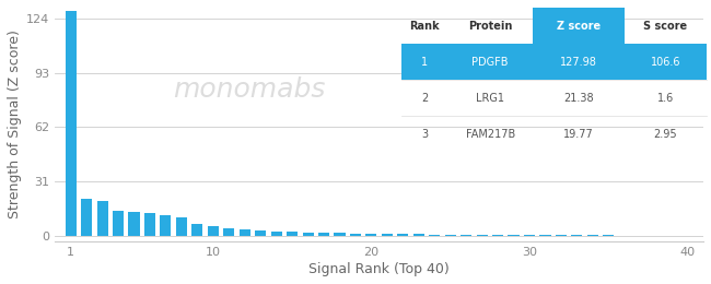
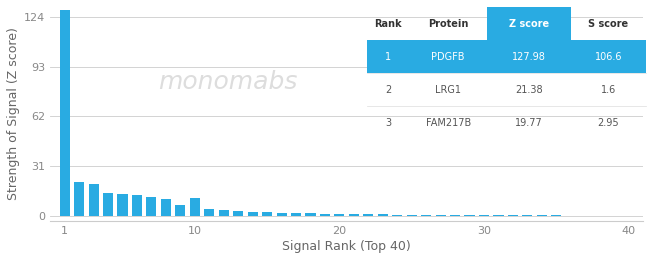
10: 6 -> 11
